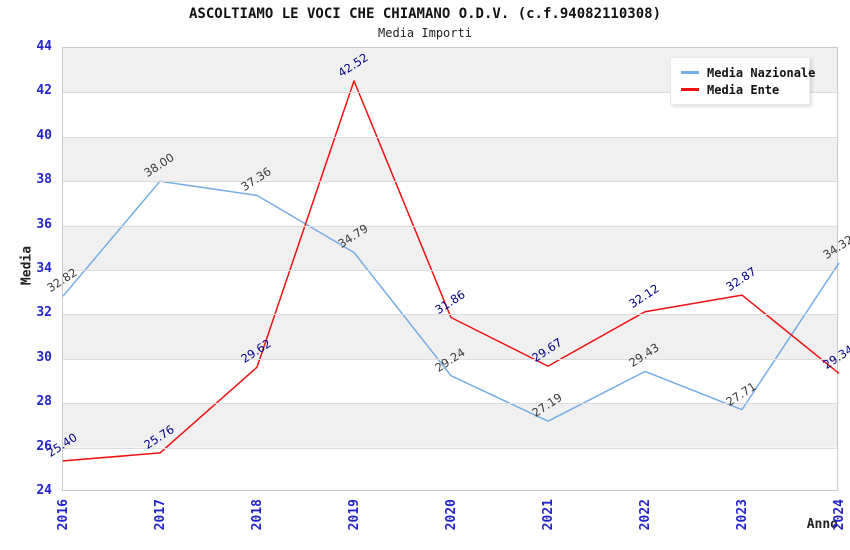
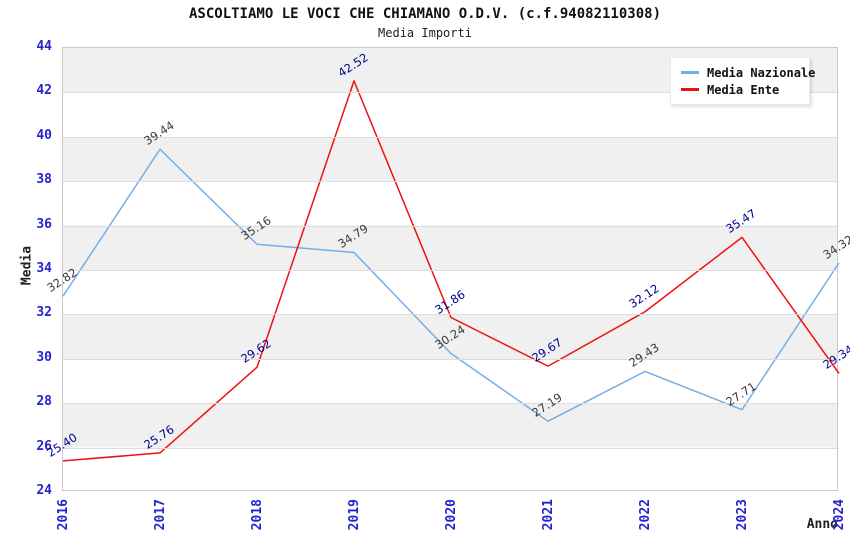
Media Nazionale/2017: 38.00 -> 39.44
Media Nazionale/2018: 37.36 -> 35.16
Media Nazionale/2020: 29.24 -> 30.24
Media Ente/2023: 32.87 -> 35.47
